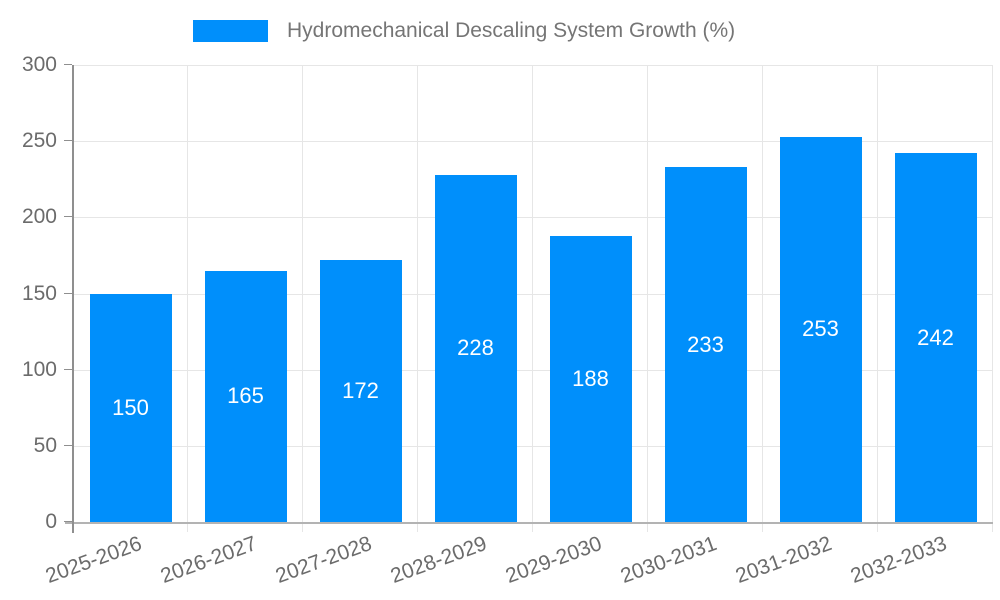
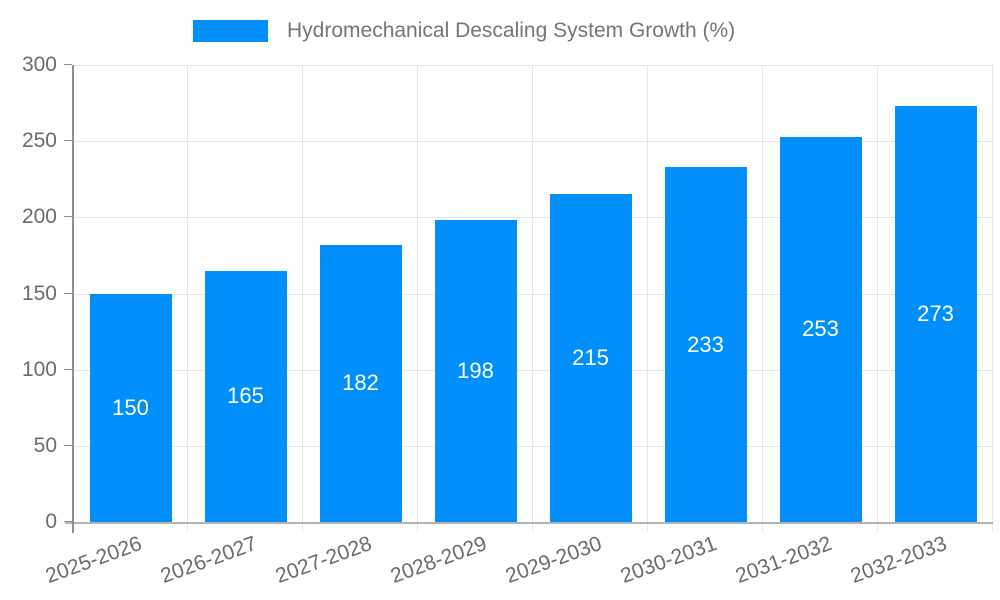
2027-2028: 172 -> 182
2028-2029: 228 -> 198
2029-2030: 188 -> 215
2032-2033: 242 -> 273
